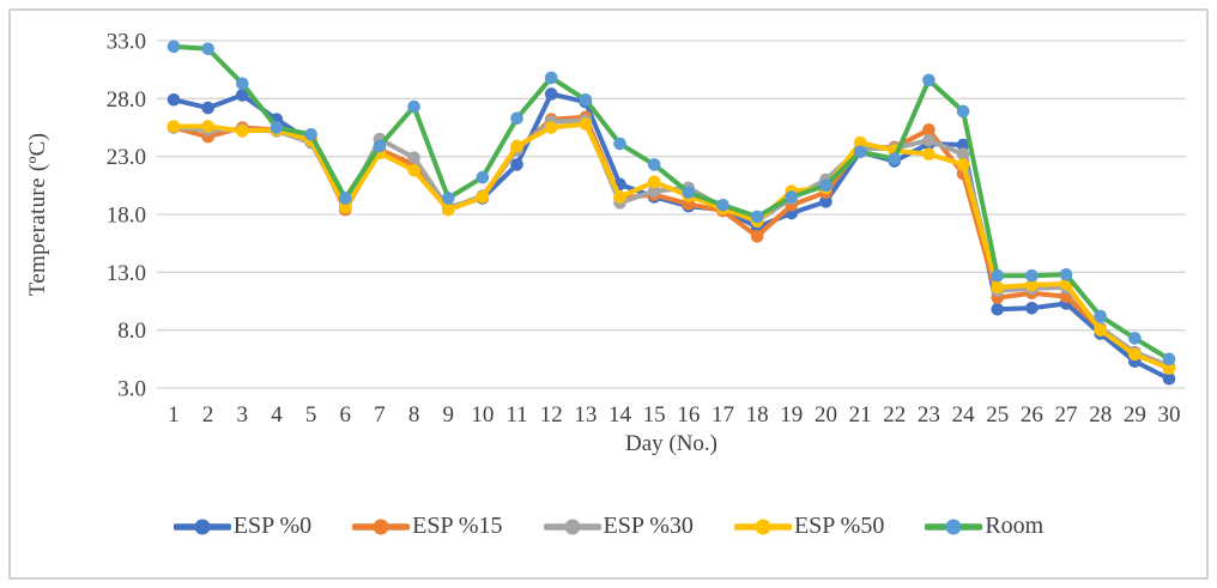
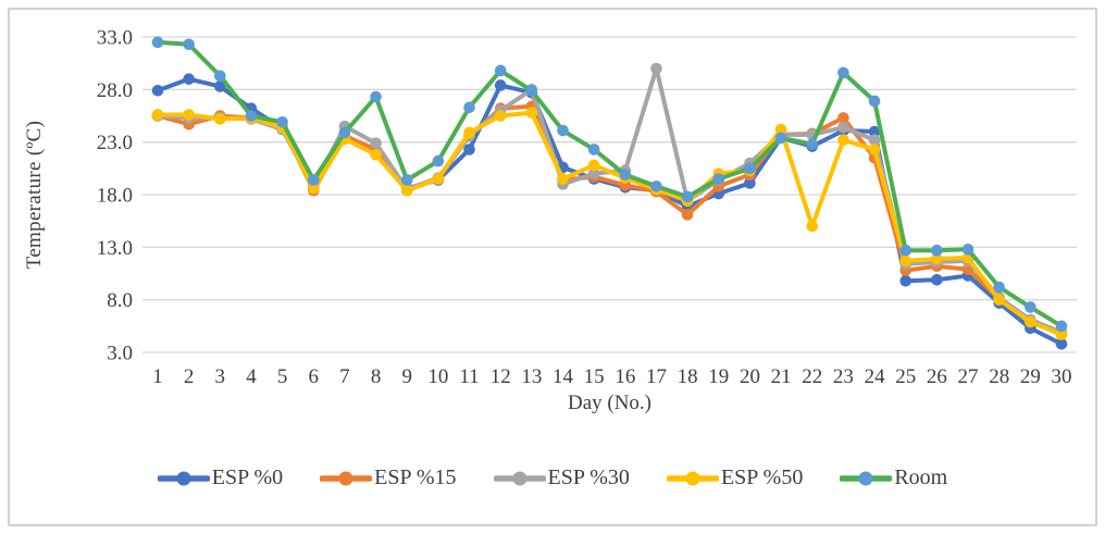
ESP %0/2: 27 -> 29
ESP %30/13: 26 -> 28
ESP %30/17: 19 -> 30
ESP %50/22: 24 -> 15
